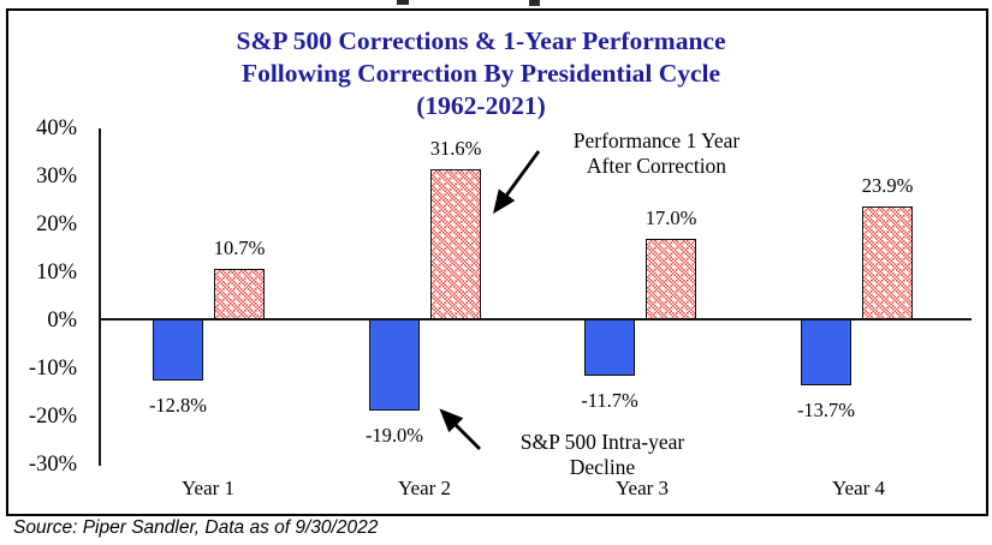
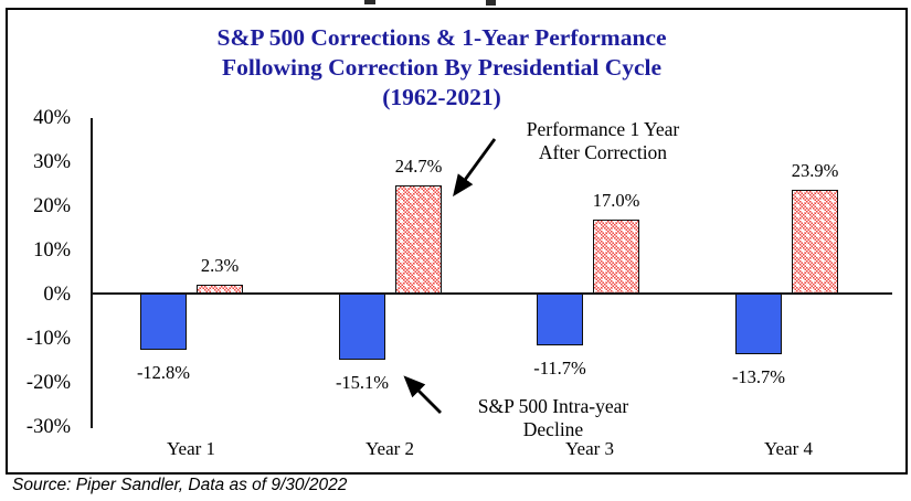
Performance 1 Year After Correction/Year 1: 10.7% -> 2.3%
S&P 500 Intra-year Decline/Year 2: -19.0% -> -15.1%
Performance 1 Year After Correction/Year 2: 31.6% -> 24.7%
